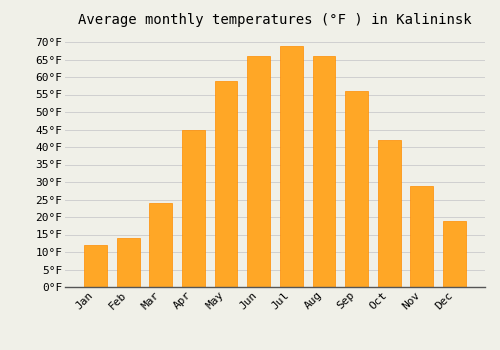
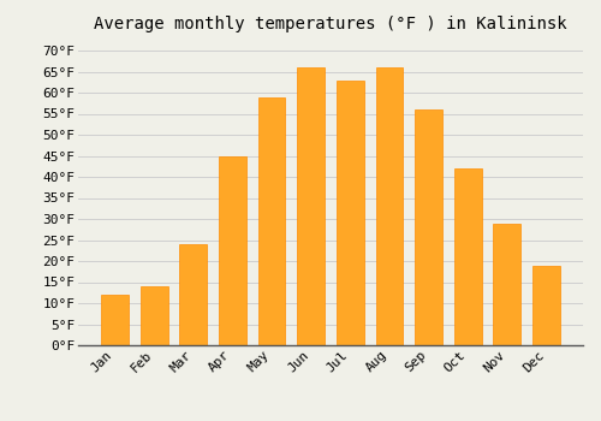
Jul: 69°F -> 63°F
